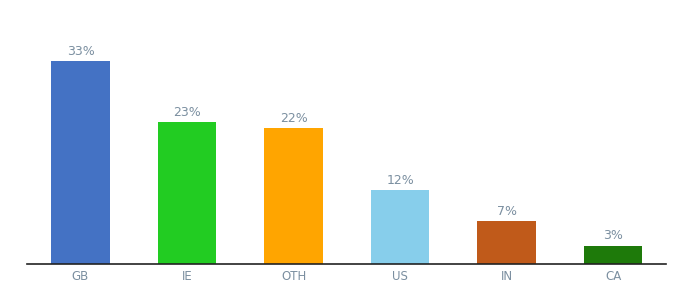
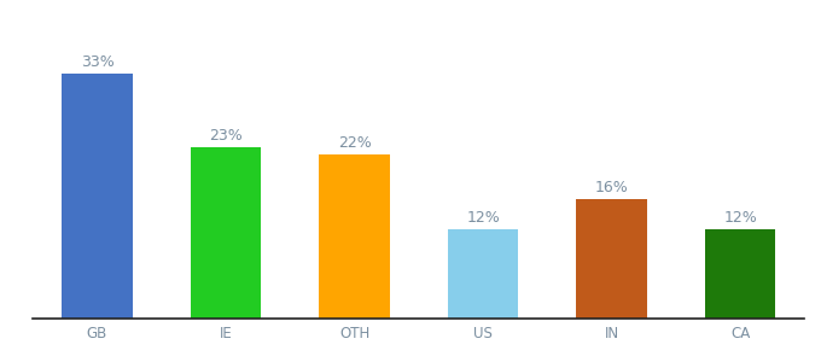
IN: 7% -> 16%
CA: 3% -> 12%
